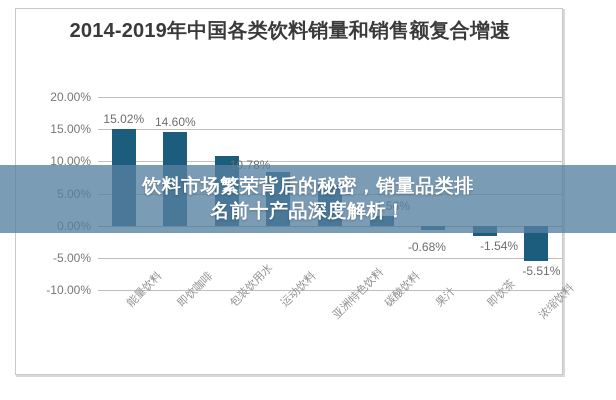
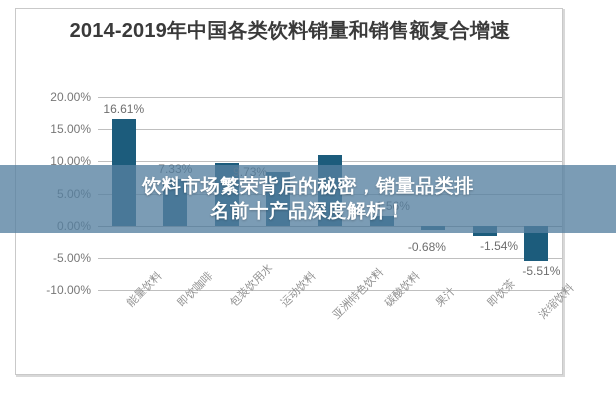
能量饮料: 15.02% -> 16.61%
即饮咖啡: 14.60% -> 7.33%
包装饮用水: 10.78% -> 9.73%
亚洲特色饮料: 6% -> 11%
